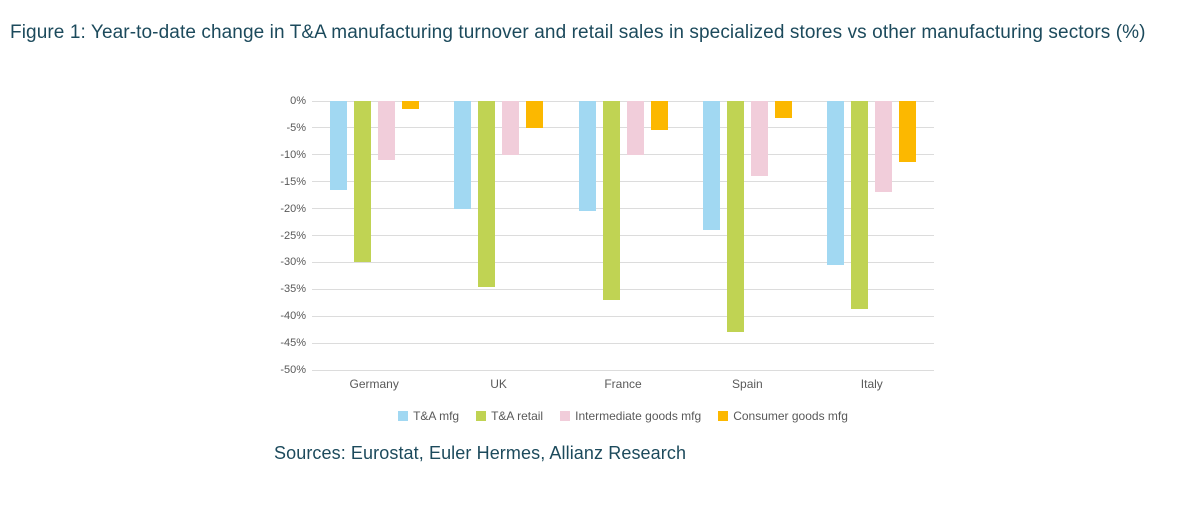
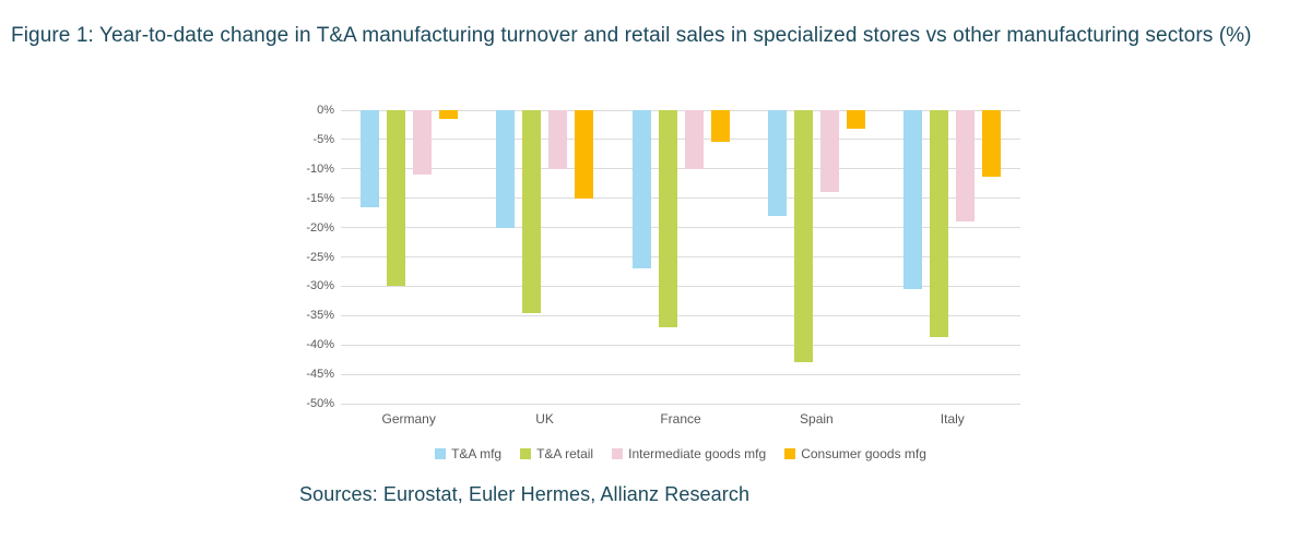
Consumer goods mfg/UK: -5% -> -15%
T&A mfg/France: -20% -> -27%
T&A mfg/Spain: -24% -> -18%
Intermediate goods mfg/Italy: -17% -> -19%
